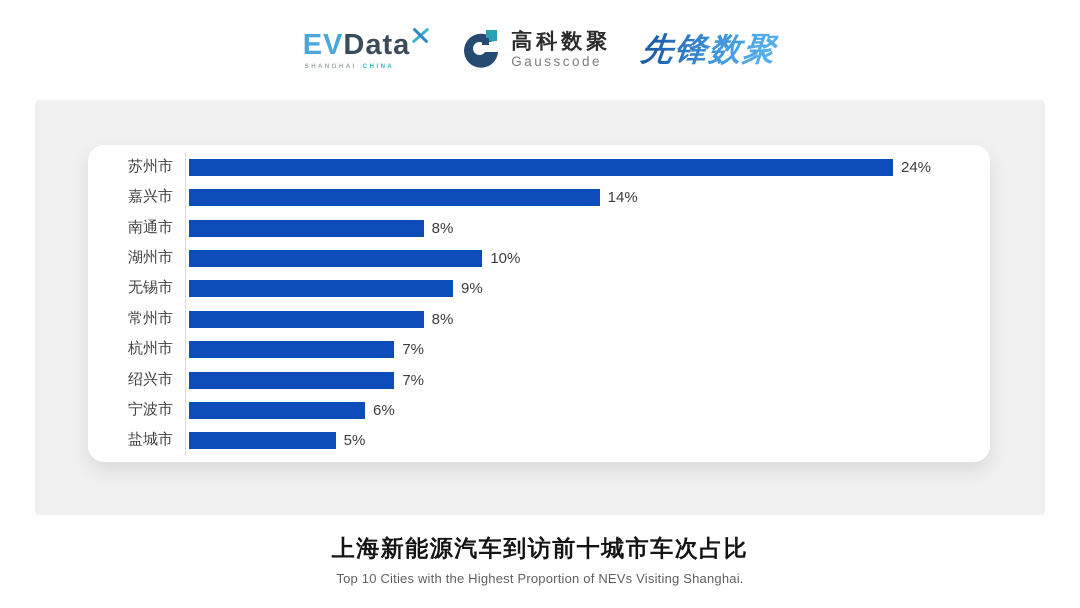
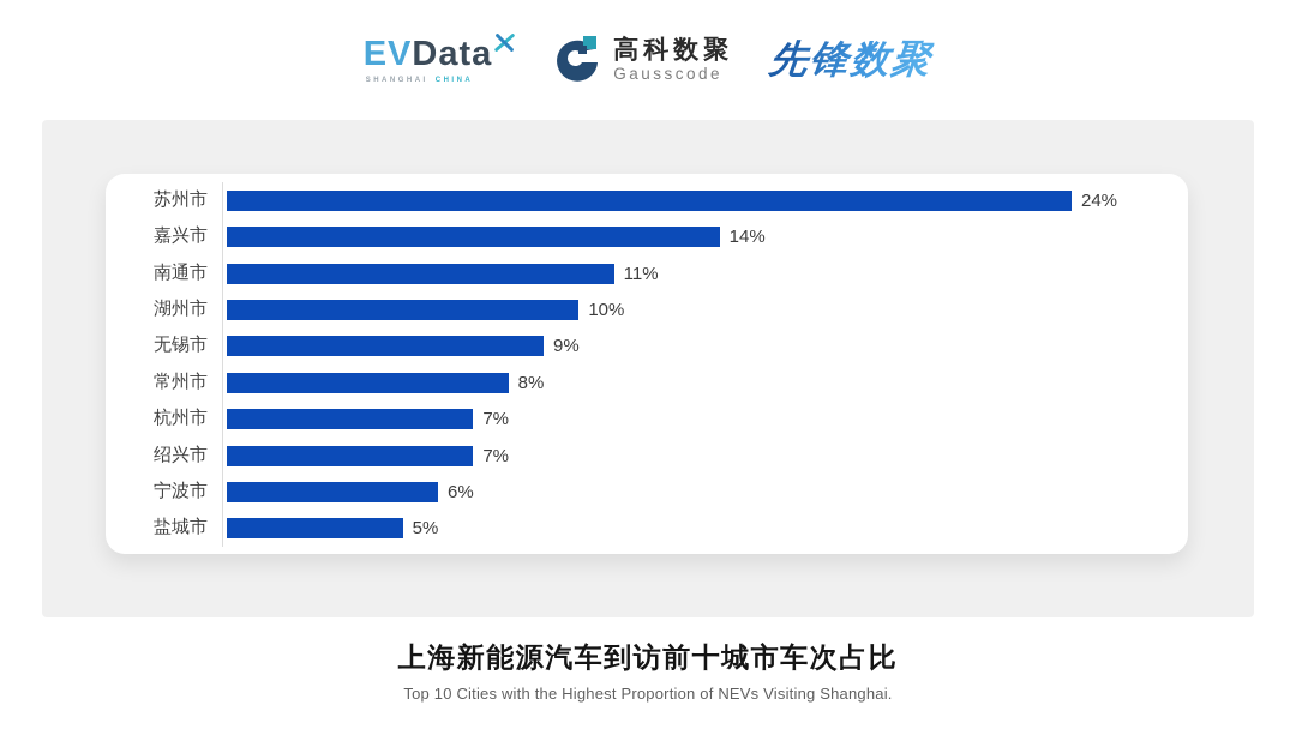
南通市: 8% -> 11%
